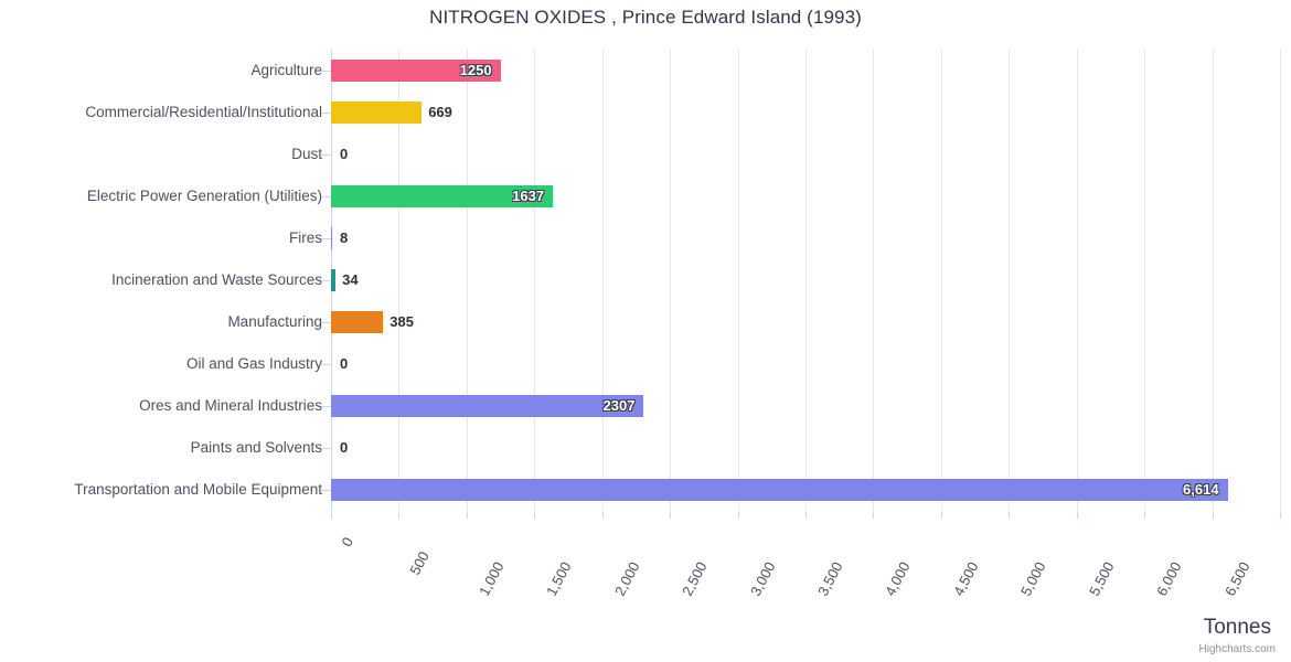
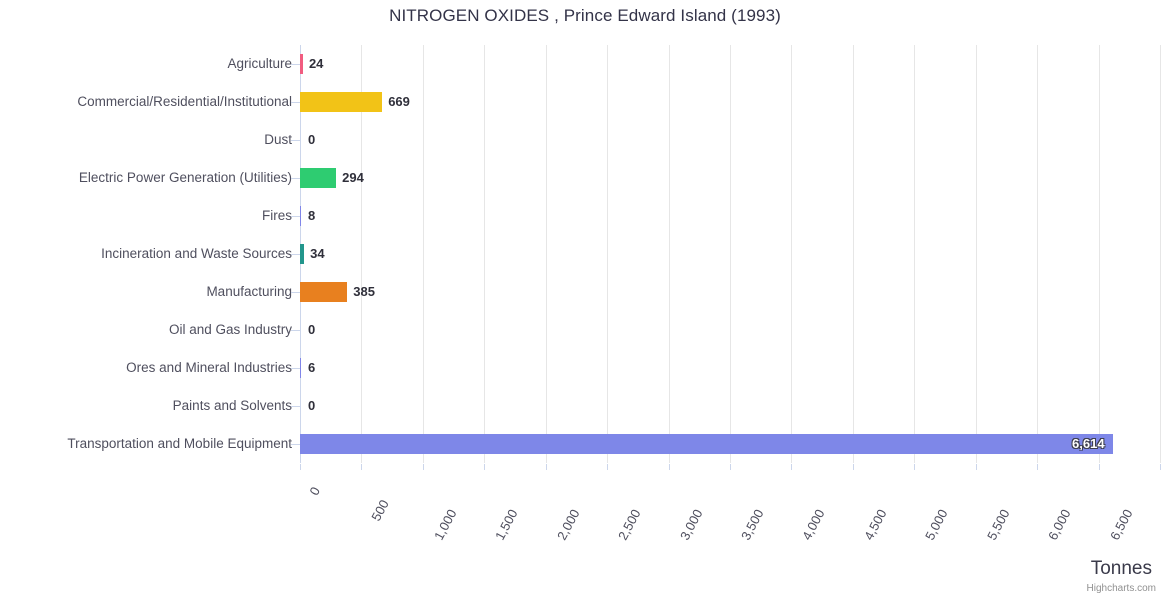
Agriculture: 1250 -> 24
Electric Power Generation (Utilities): 1637 -> 294
Ores and Mineral Industries: 2307 -> 6
